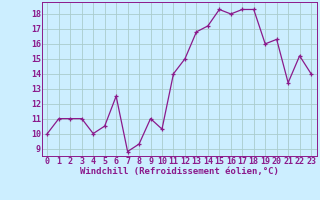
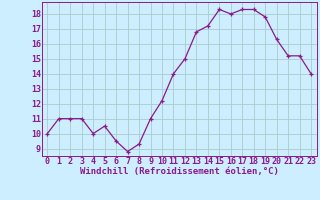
6: 12.5 -> 9.5
10: 10.3 -> 12.2
19: 16.0 -> 17.8
21: 13.4 -> 15.2
